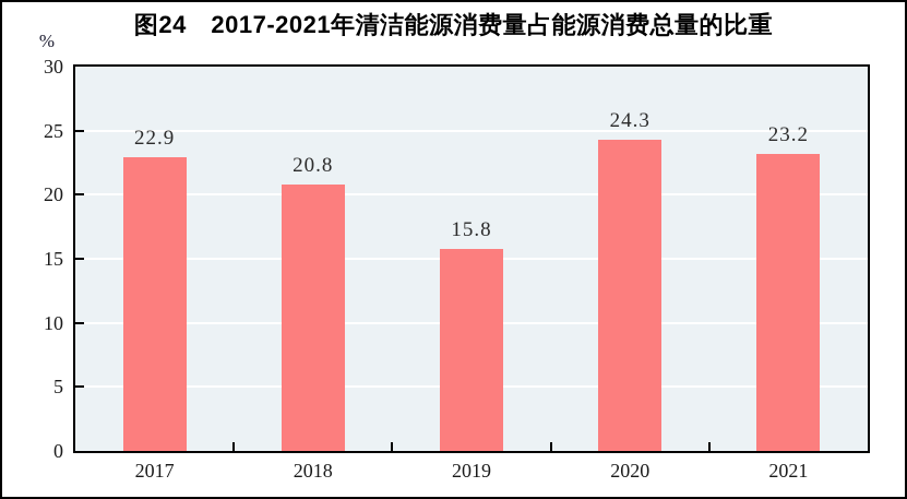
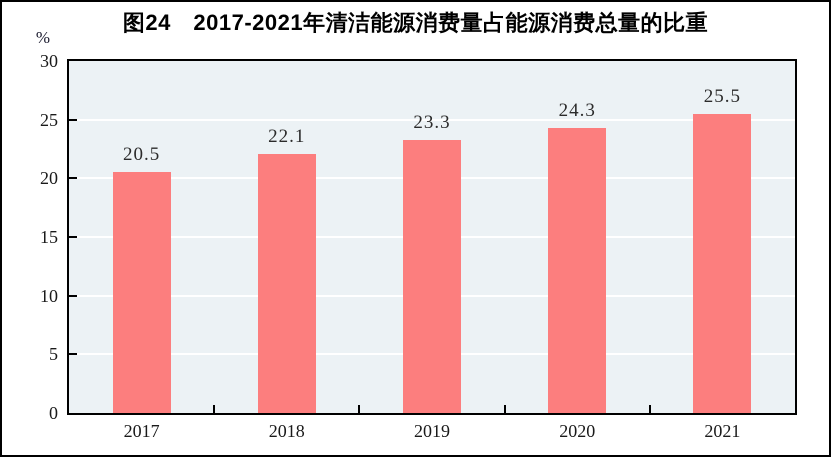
2017: 22.9 -> 20.5
2018: 20.8 -> 22.1
2019: 15.8 -> 23.3
2021: 23.2 -> 25.5
